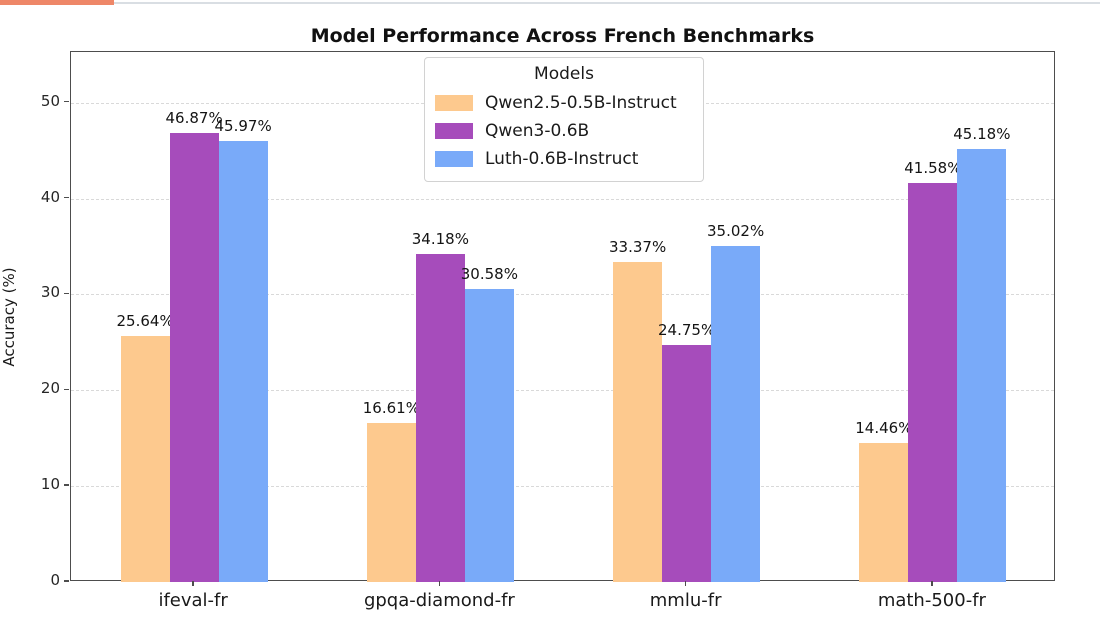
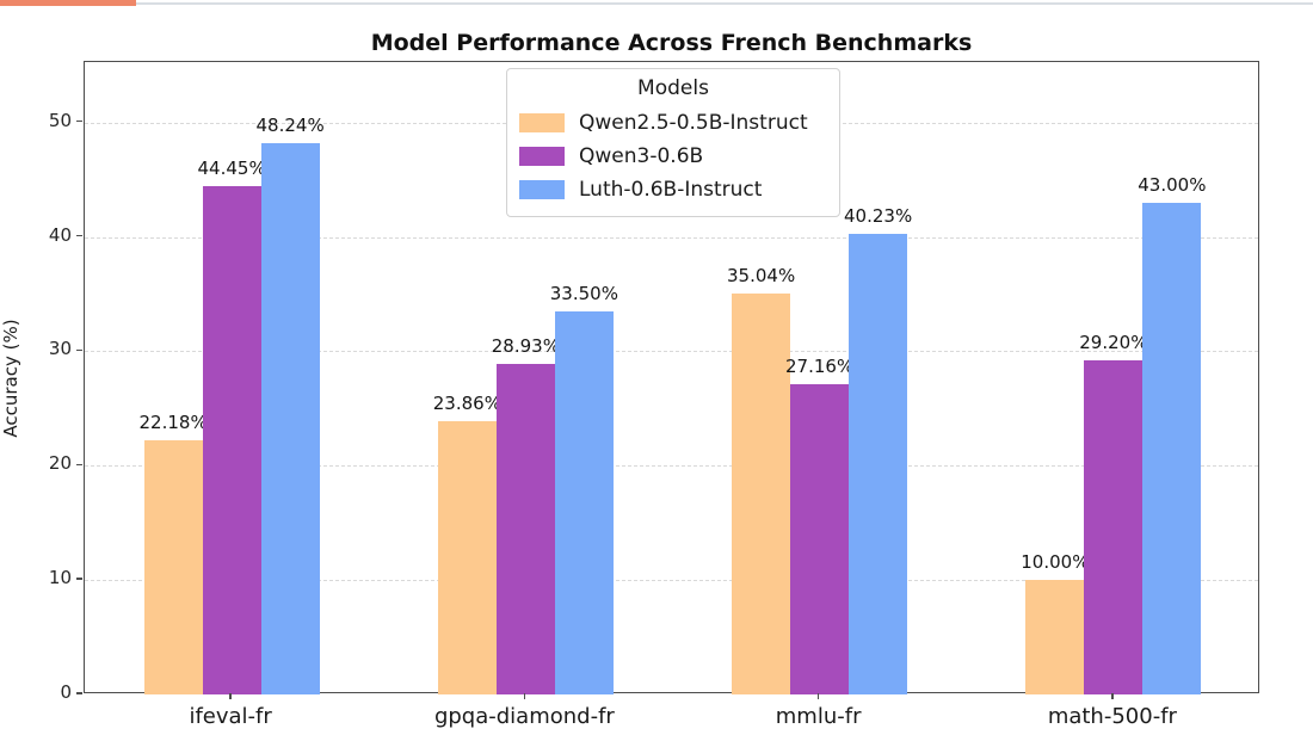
Qwen2.5-0.5B-Instruct/ifeval-fr: 25.64% -> 22.18%
Qwen3-0.6B/ifeval-fr: 46.87% -> 44.45%
Luth-0.6B-Instruct/ifeval-fr: 45.97% -> 48.24%
Qwen2.5-0.5B-Instruct/gpqa-diamond-fr: 16.61% -> 23.86%
Qwen3-0.6B/gpqa-diamond-fr: 34.18% -> 28.93%
Luth-0.6B-Instruct/gpqa-diamond-fr: 30.58% -> 33.50%
Qwen2.5-0.5B-Instruct/mmlu-fr: 33.37% -> 35.04%
Qwen3-0.6B/mmlu-fr: 24.75% -> 27.16%
Luth-0.6B-Instruct/mmlu-fr: 35.02% -> 40.23%
Qwen2.5-0.5B-Instruct/math-500-fr: 14.46% -> 10.00%
Qwen3-0.6B/math-500-fr: 41.58% -> 29.20%
Luth-0.6B-Instruct/math-500-fr: 45.18% -> 43.00%
